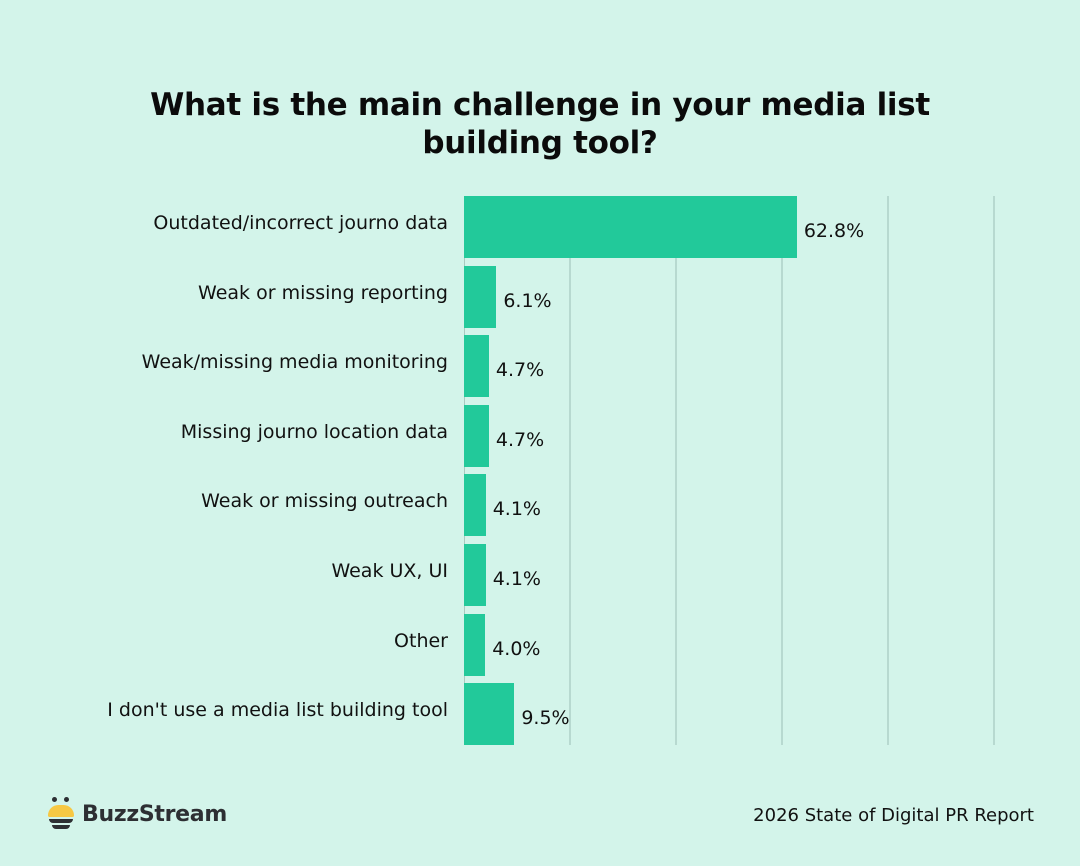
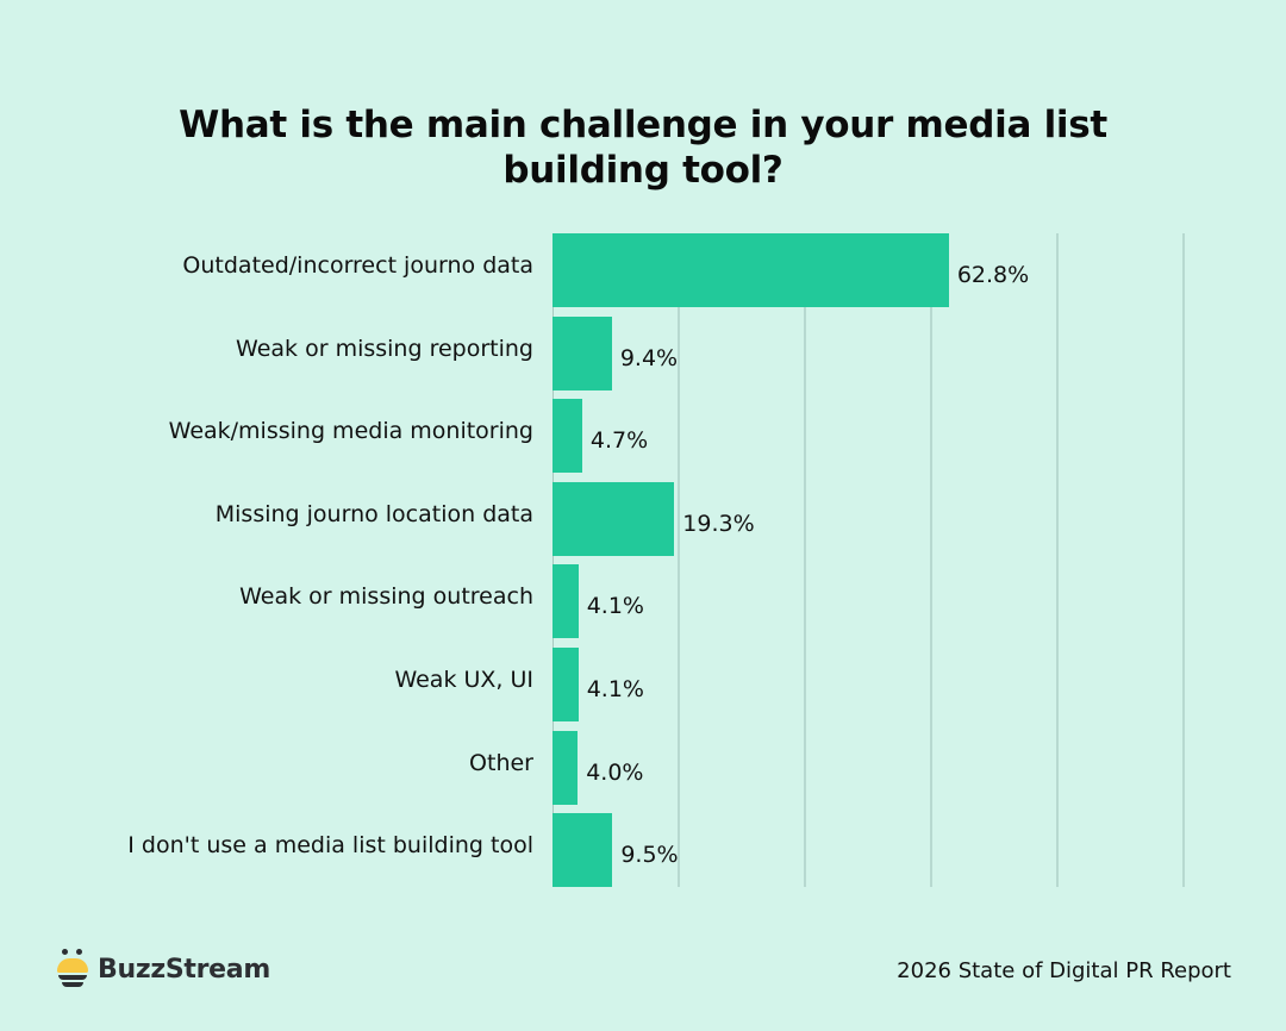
Weak or missing reporting: 6.1% -> 9.4%
Missing journo location data: 4.7% -> 19.3%
